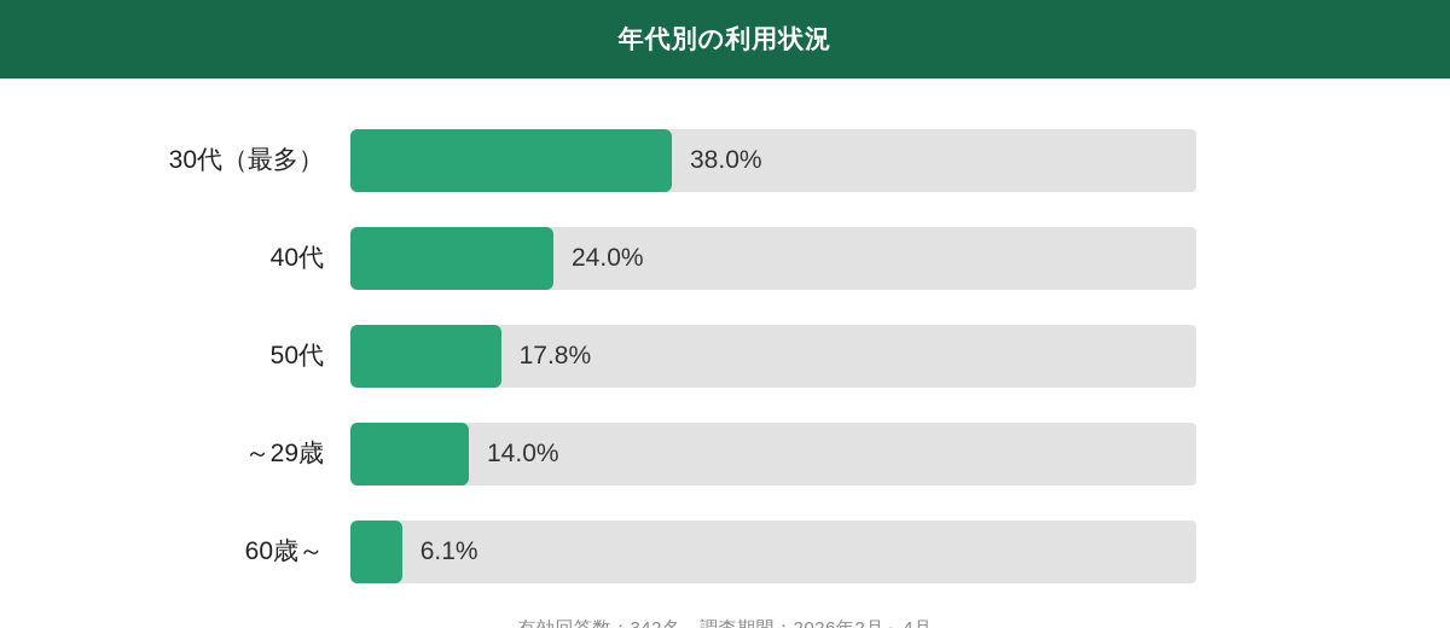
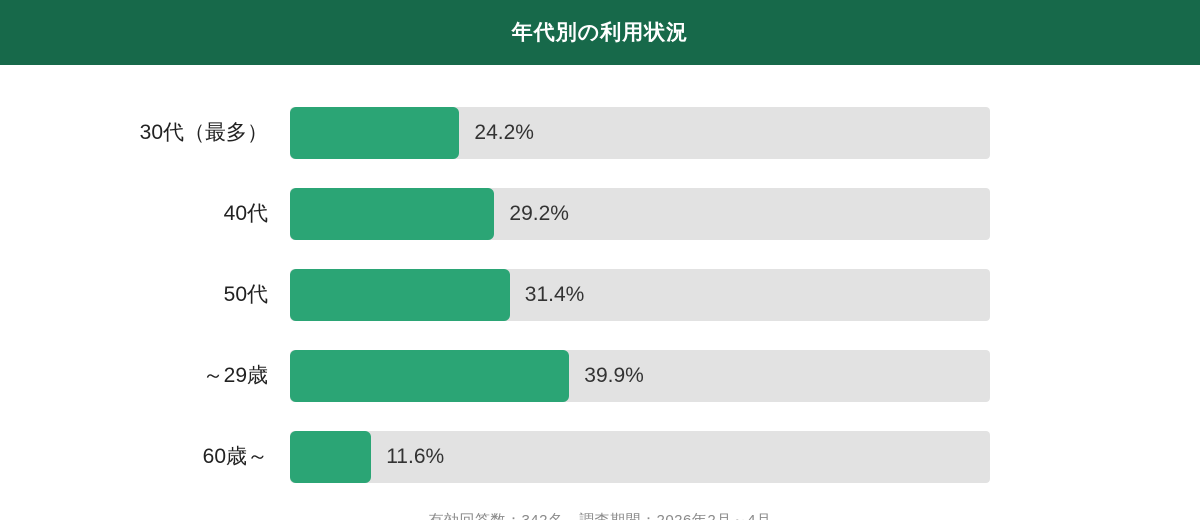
30代（最多）: 38.0% -> 24.2%
40代: 24.0% -> 29.2%
50代: 17.8% -> 31.4%
～29歳: 14.0% -> 39.9%
60歳～: 6.1% -> 11.6%
